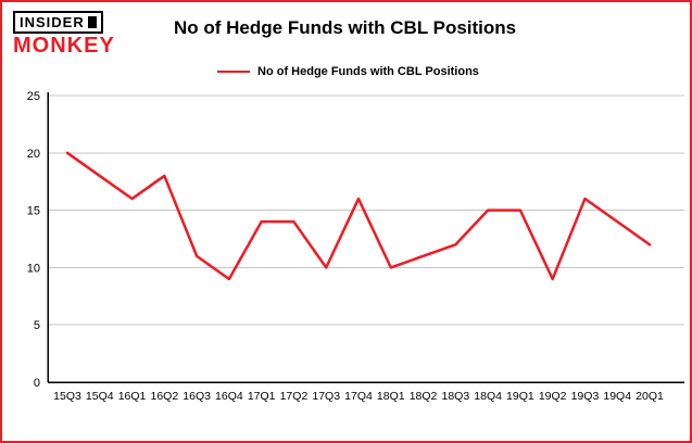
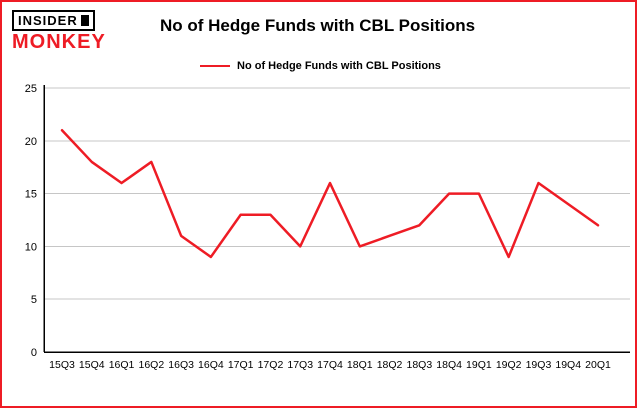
15Q3: 20 -> 21
17Q1: 14 -> 13
17Q2: 14 -> 13
